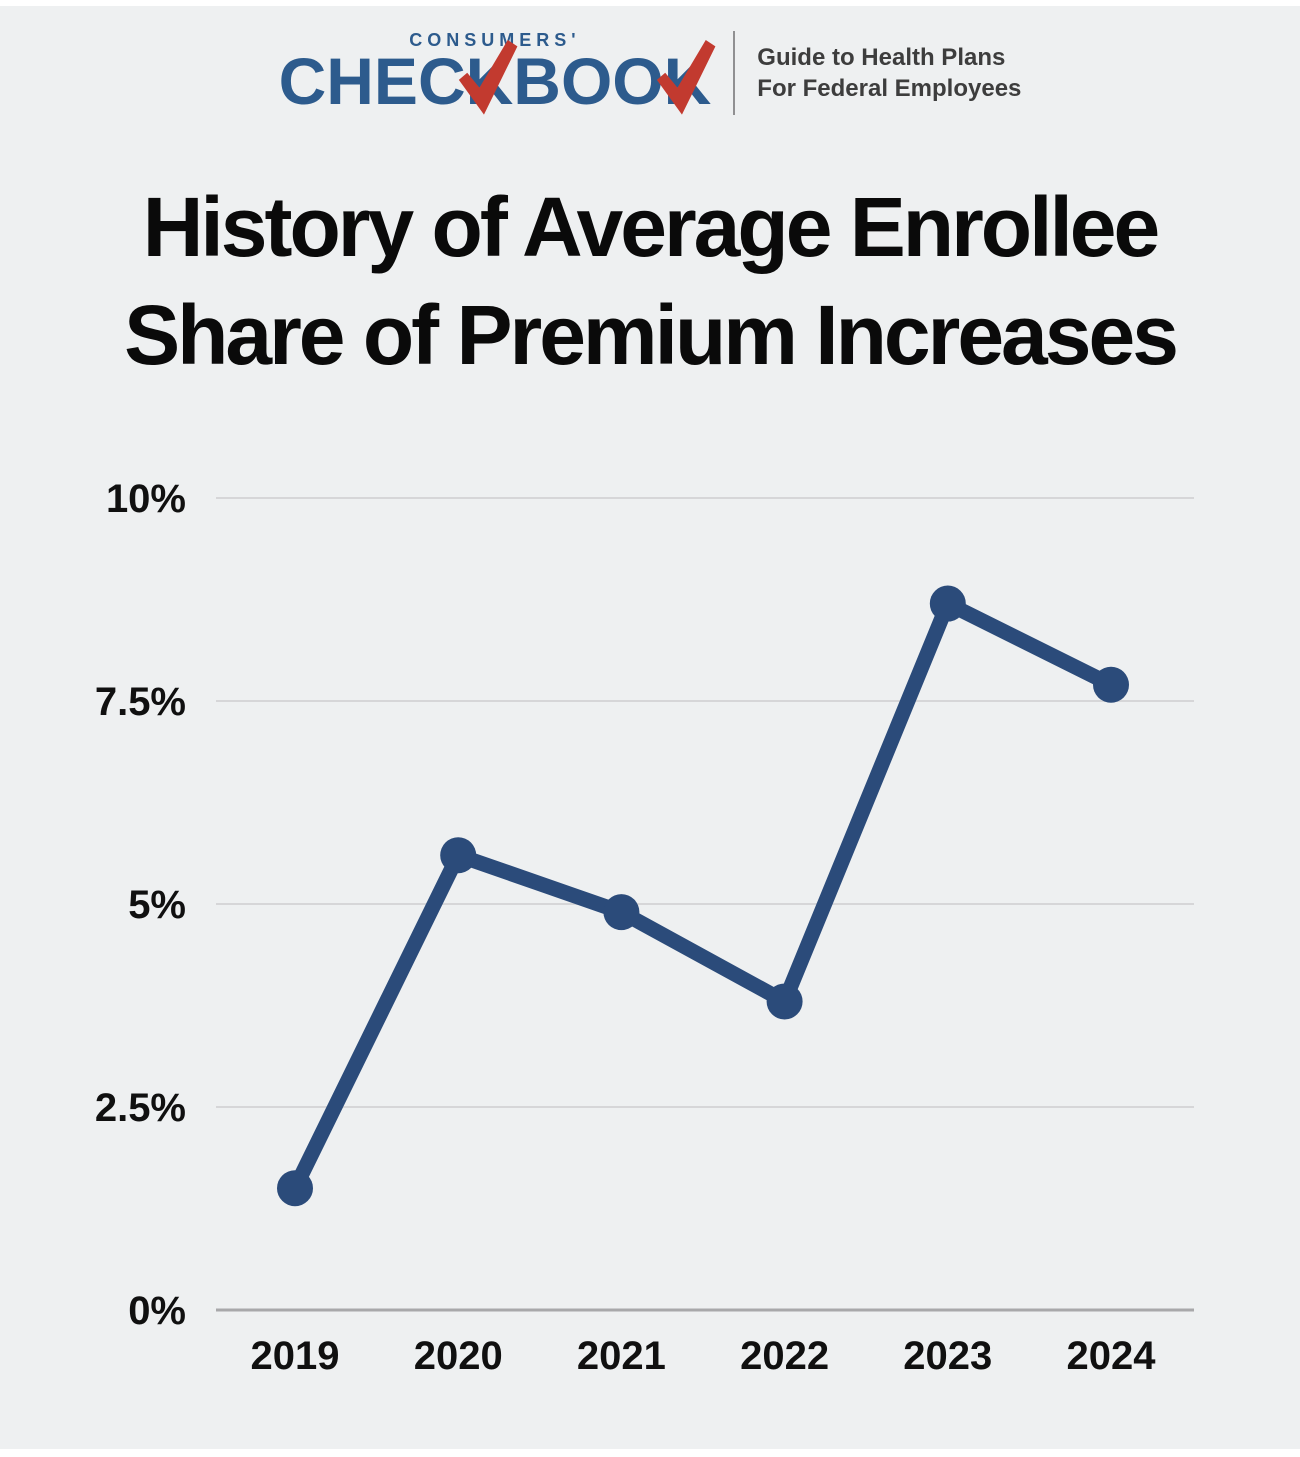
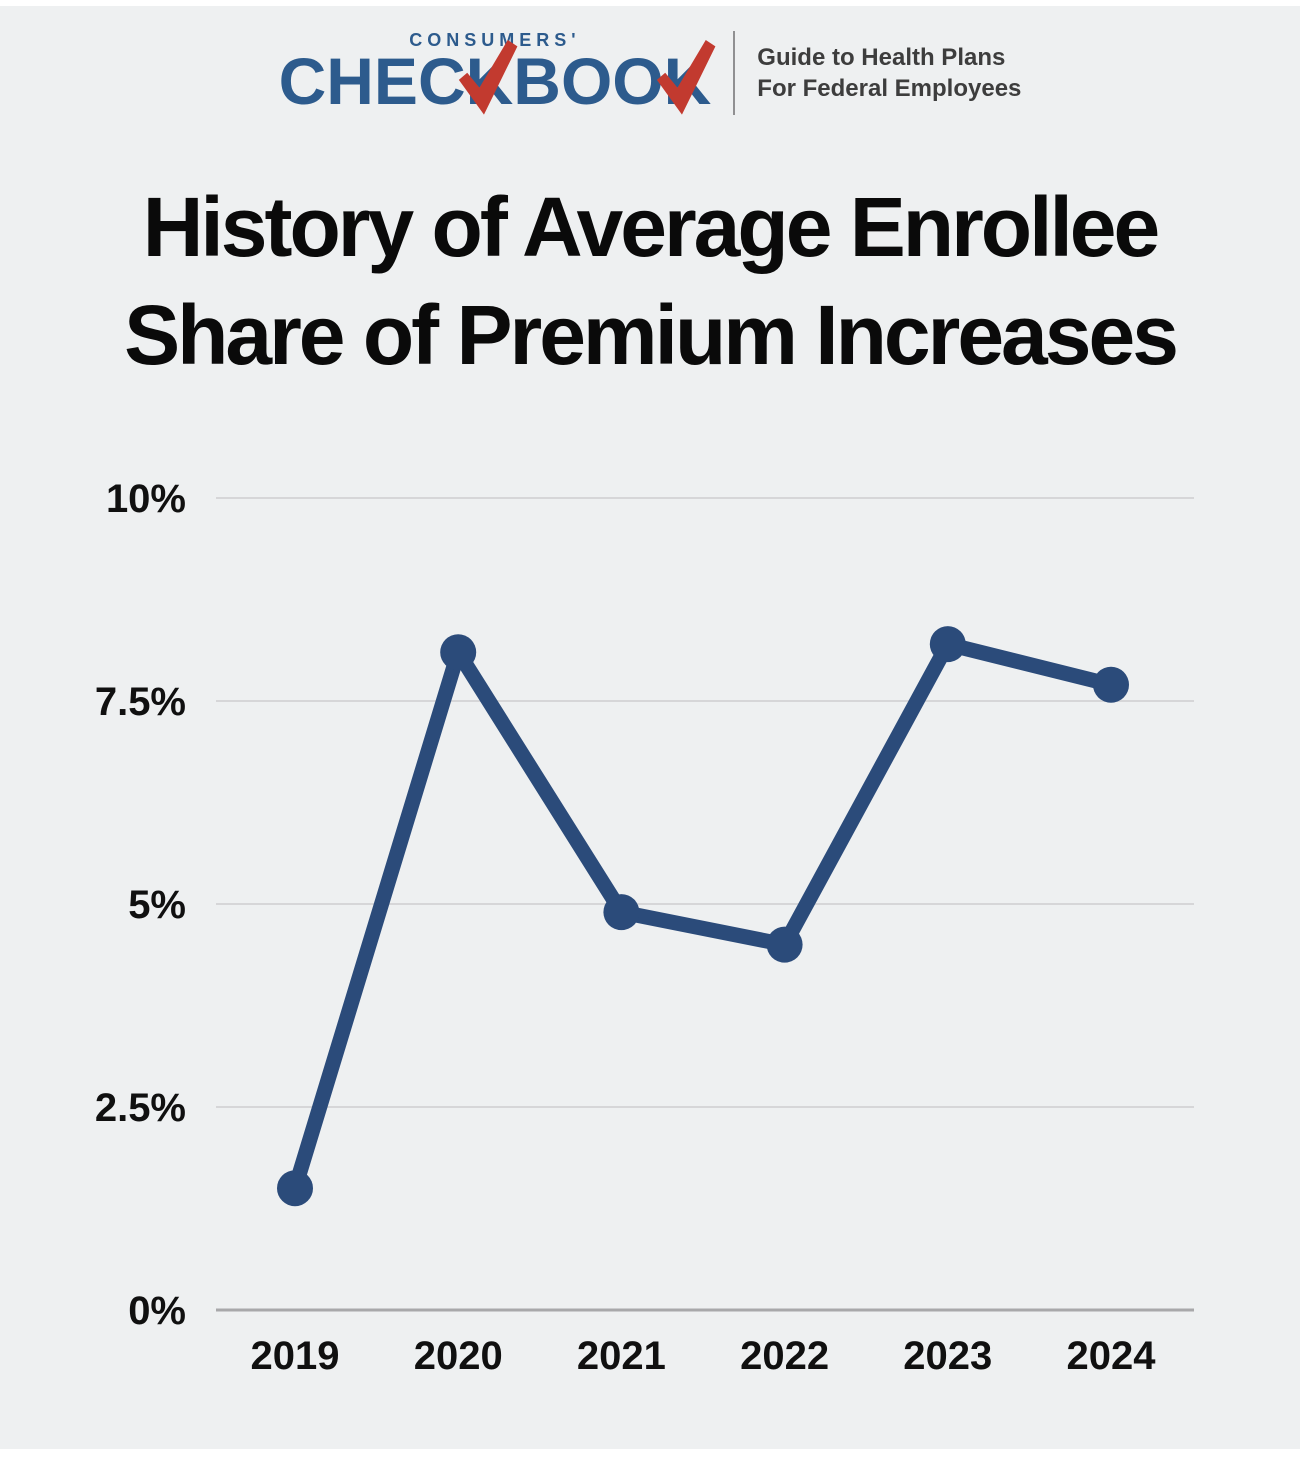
2020: 5.6% -> 8.1%
2022: 3.8% -> 4.5%
2023: 8.7% -> 8.2%
